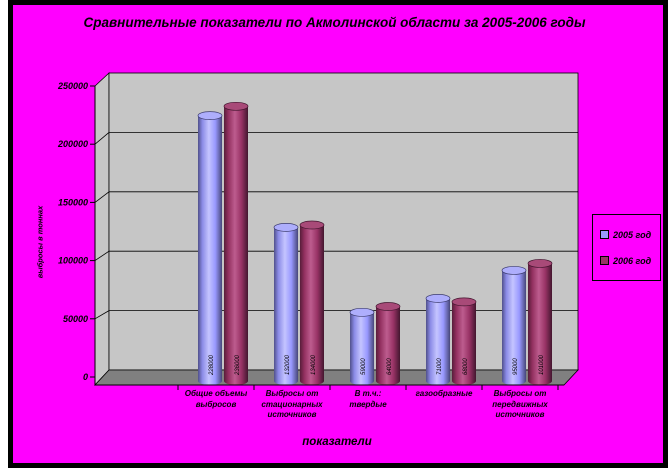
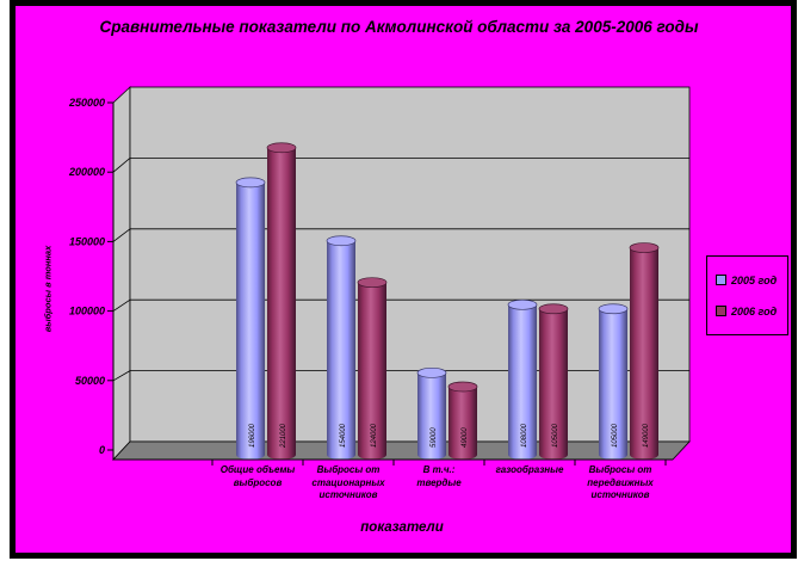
2005 год/Общие объемы выбросов: 228000 -> 196000
2006 год/Общие объемы выбросов: 236000 -> 221000
2005 год/Выбросы от стационарных источников: 132000 -> 154000
2006 год/Выбросы от стационарных источников: 134000 -> 124000
2006 год/В т.ч.: твердые: 64000 -> 49000
2005 год/газообразные: 71000 -> 108000
2006 год/газообразные: 68000 -> 105000
2005 год/Выбросы от передвижных источников: 95000 -> 105000
2006 год/Выбросы от передвижных источников: 101000 -> 149000
